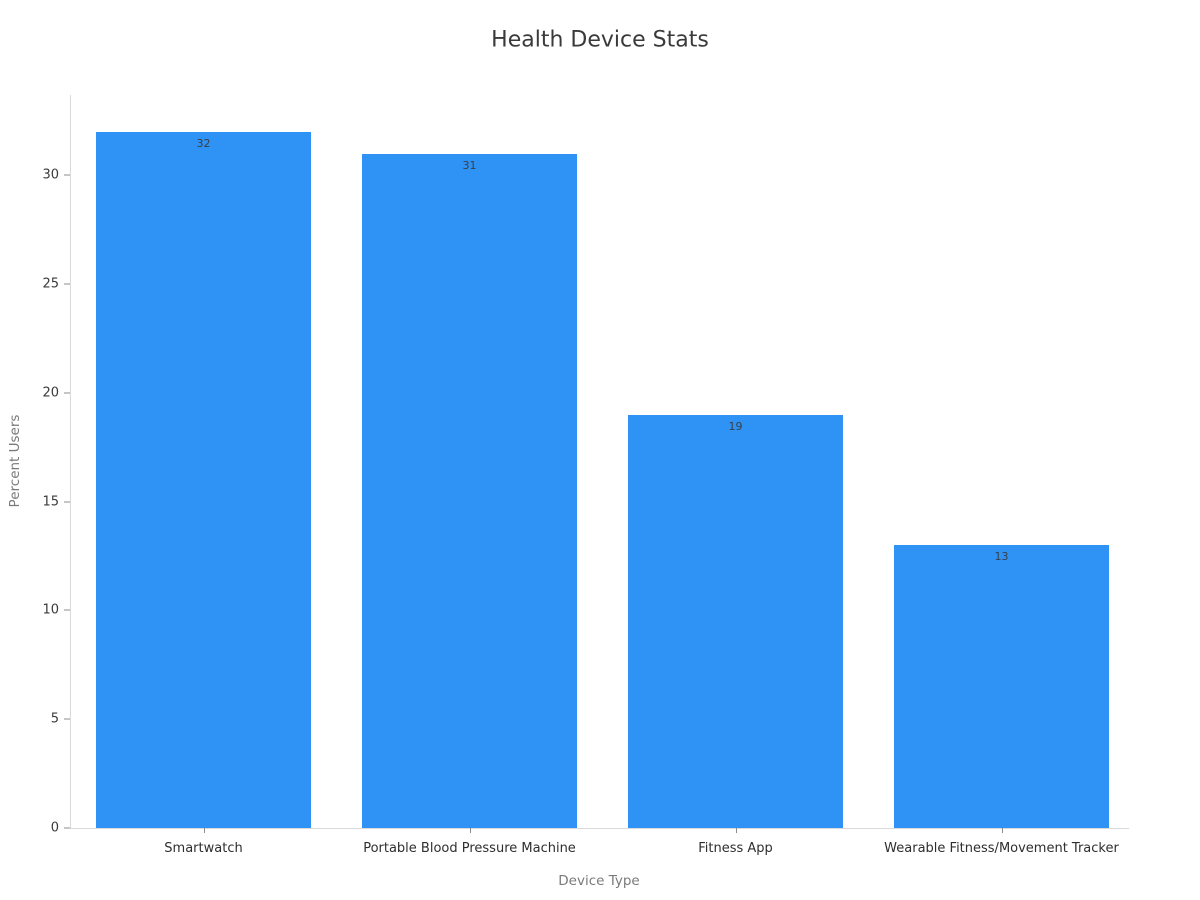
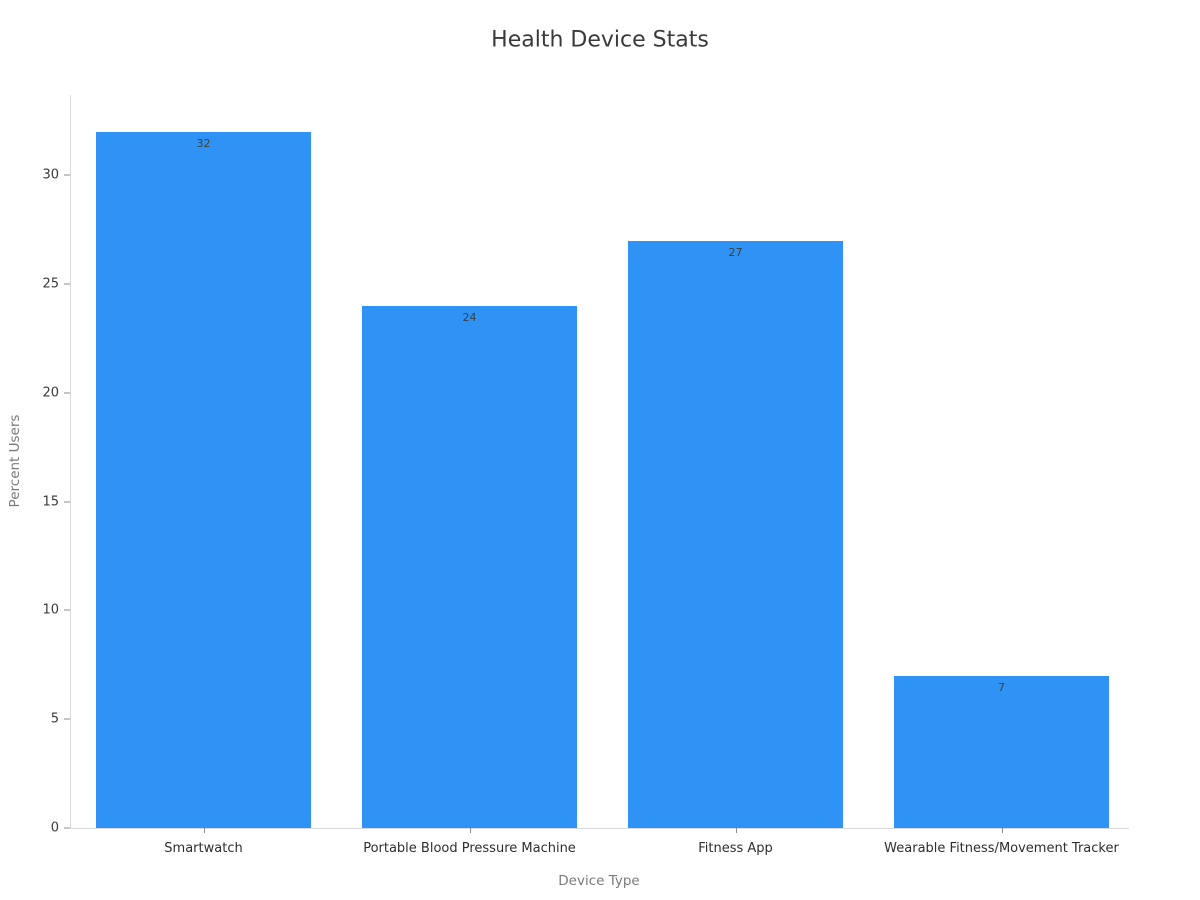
Portable Blood Pressure Machine: 31 -> 24
Fitness App: 19 -> 27
Wearable Fitness/Movement Tracker: 13 -> 7
